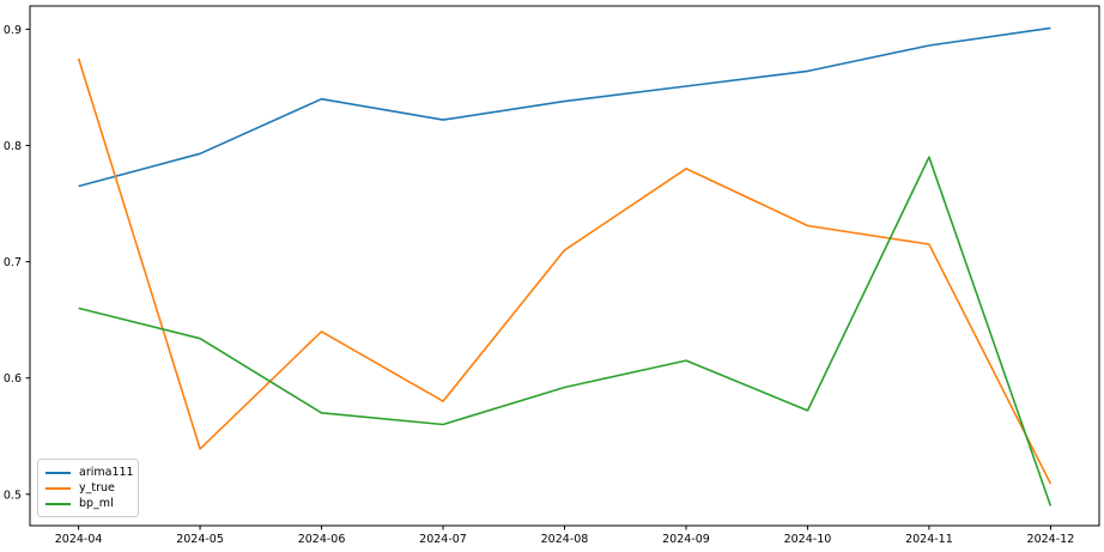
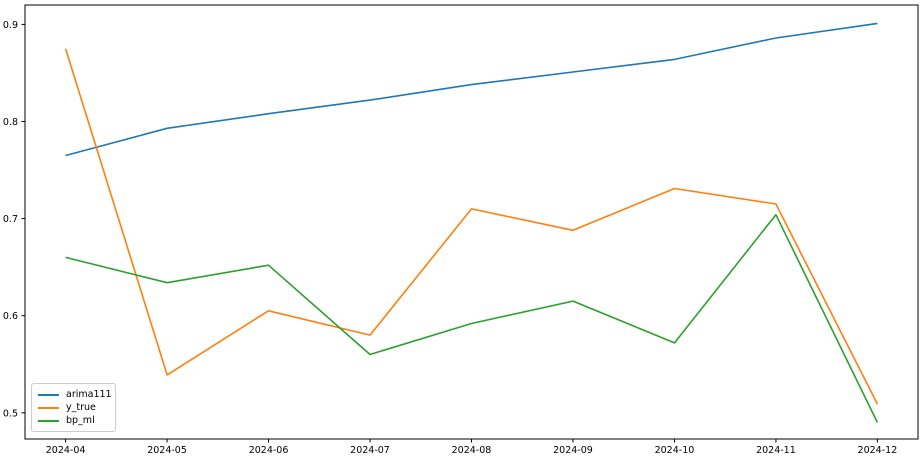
arima111/2024-06: 0.84 -> 0.81
y_true/2024-06: 0.64 -> 0.60
bp_ml/2024-06: 0.57 -> 0.65
y_true/2024-09: 0.78 -> 0.69
bp_ml/2024-11: 0.79 -> 0.70
